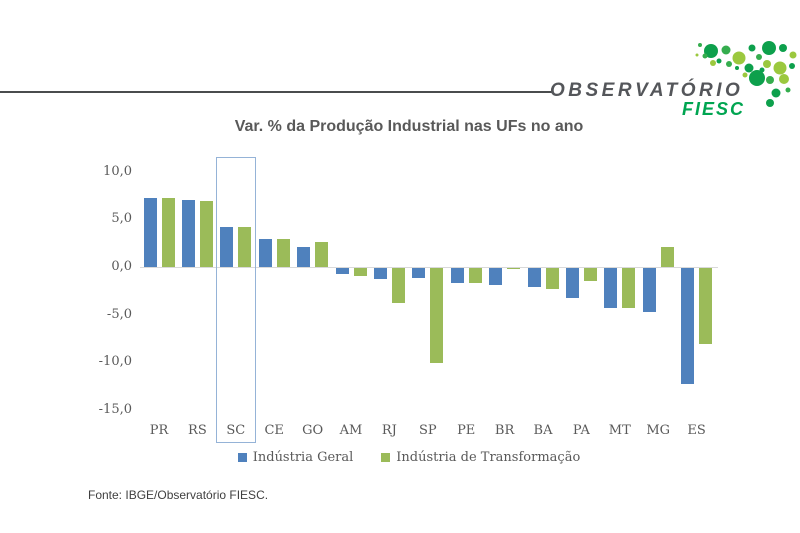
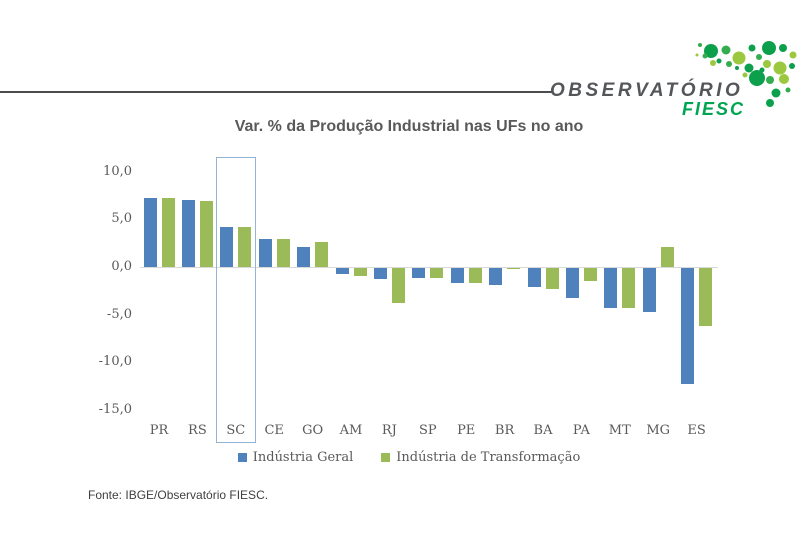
Indústria de Transformação/SP: -10 -> -1
Indústria de Transformação/ES: -8 -> -6
